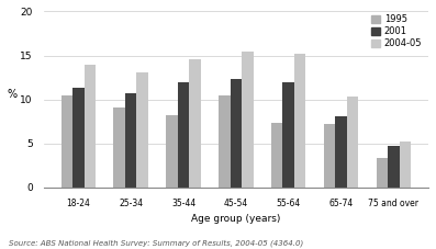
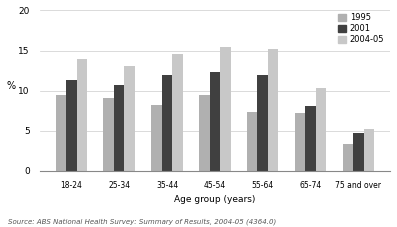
1995/18-24: 10.4 -> 9.4
1995/45-54: 10.4 -> 9.5
